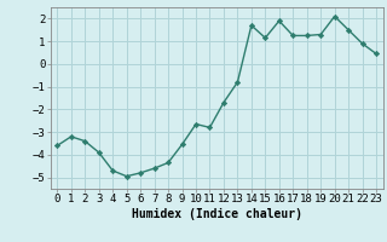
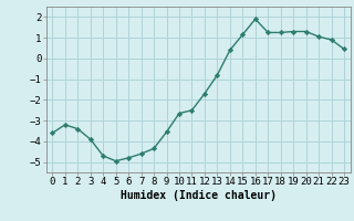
11: -2.8 -> -2.5
14: 1.7 -> 0.4
20: 2.1 -> 1.3
21: 1.5 -> 1.1
